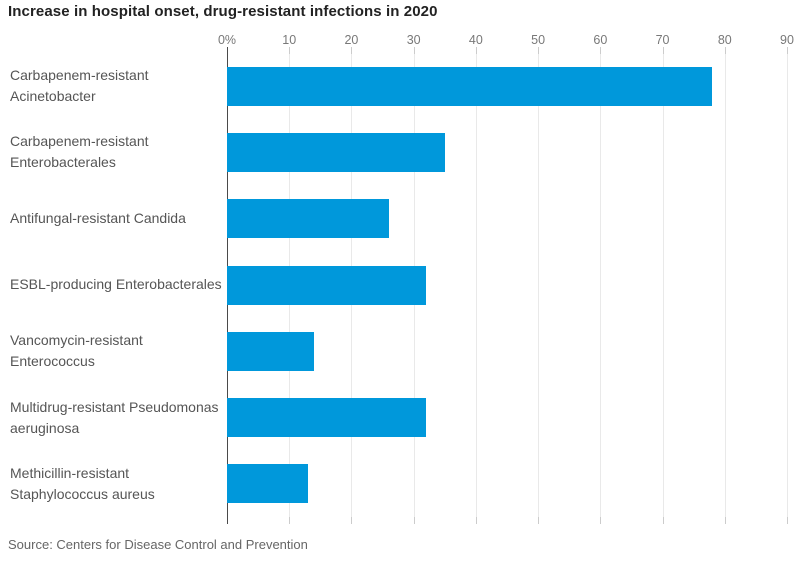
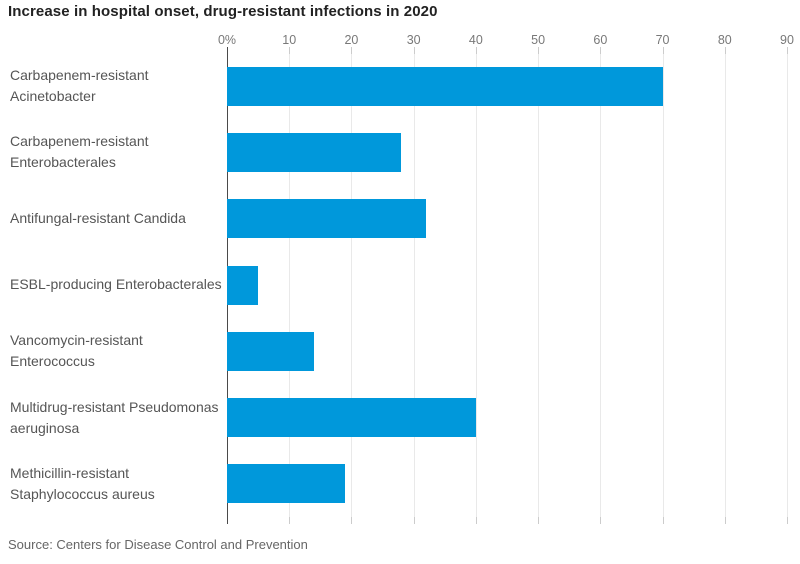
Carbapenem-resistant Acinetobacter: 78 -> 70
Carbapenem-resistant Enterobacterales: 35 -> 28
Antifungal-resistant Candida: 26 -> 32
ESBL-producing Enterobacterales: 32 -> 5
Multidrug-resistant Pseudomonas aeruginosa: 32 -> 40
Methicillin-resistant Staphylococcus aureus: 13 -> 19
